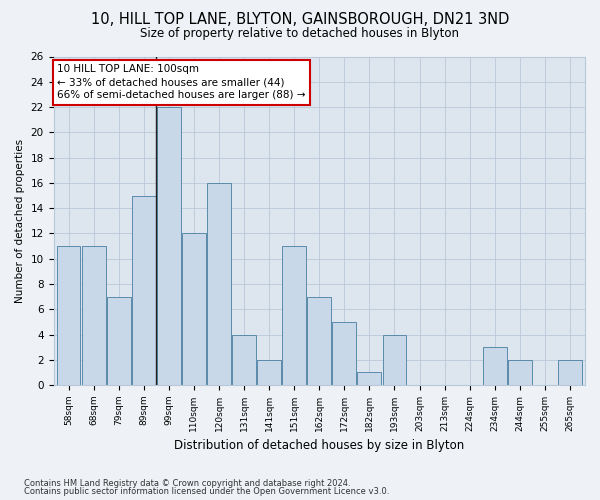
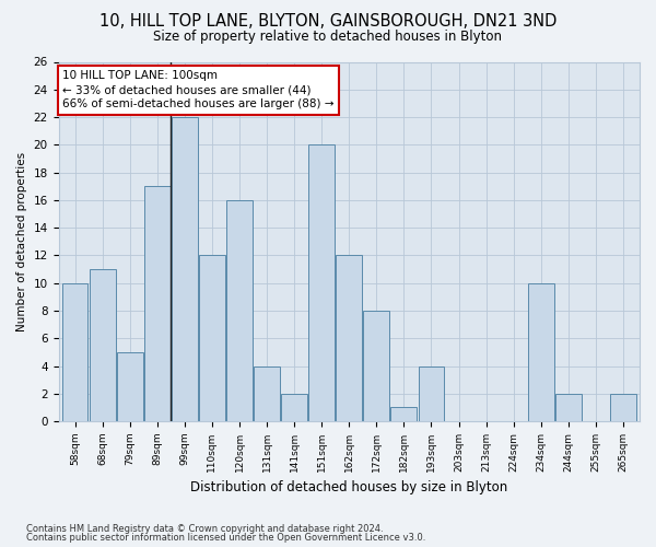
58sqm: 11 -> 10
79sqm: 7 -> 5
89sqm: 15 -> 17
151sqm: 11 -> 20
162sqm: 7 -> 12
172sqm: 5 -> 8
234sqm: 3 -> 10
